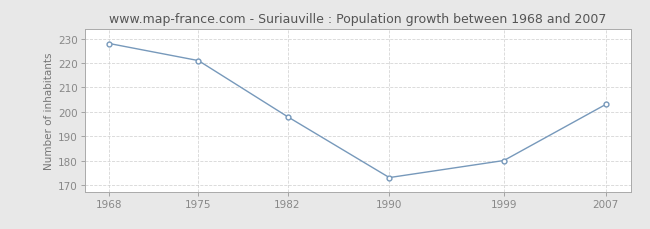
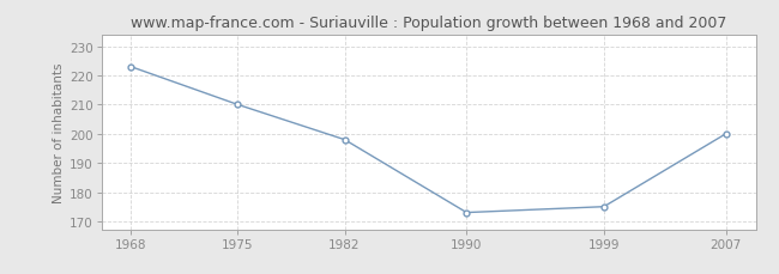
1968: 228 -> 223
1975: 221 -> 210
1999: 180 -> 175
2007: 203 -> 200
